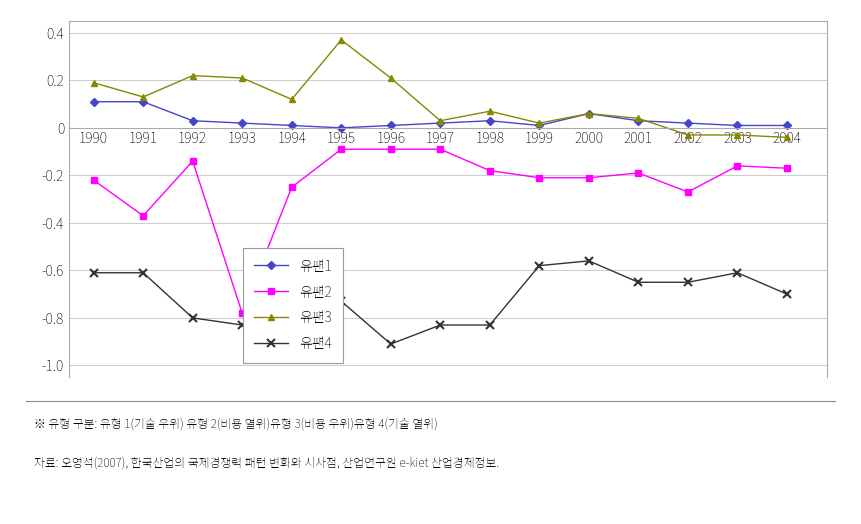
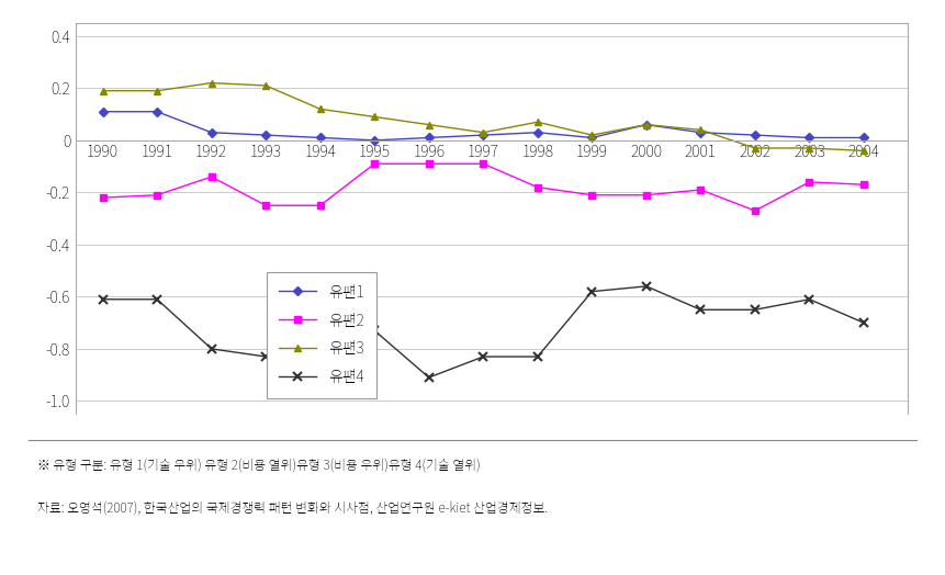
유퍤2/1991: -0.37 -> -0.21
유퍤3/1991: 0.13 -> 0.19
유퍤2/1993: -0.78 -> -0.25
유퍤3/1995: 0.37 -> 0.09
유퍤3/1996: 0.21 -> 0.06
